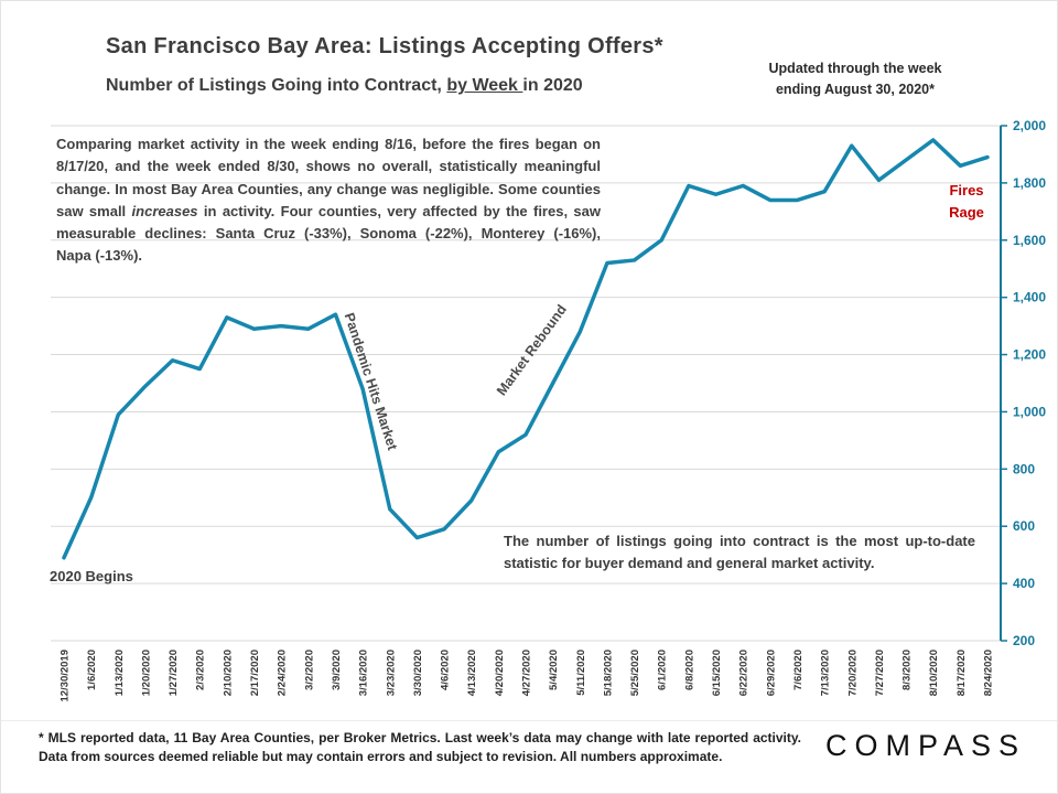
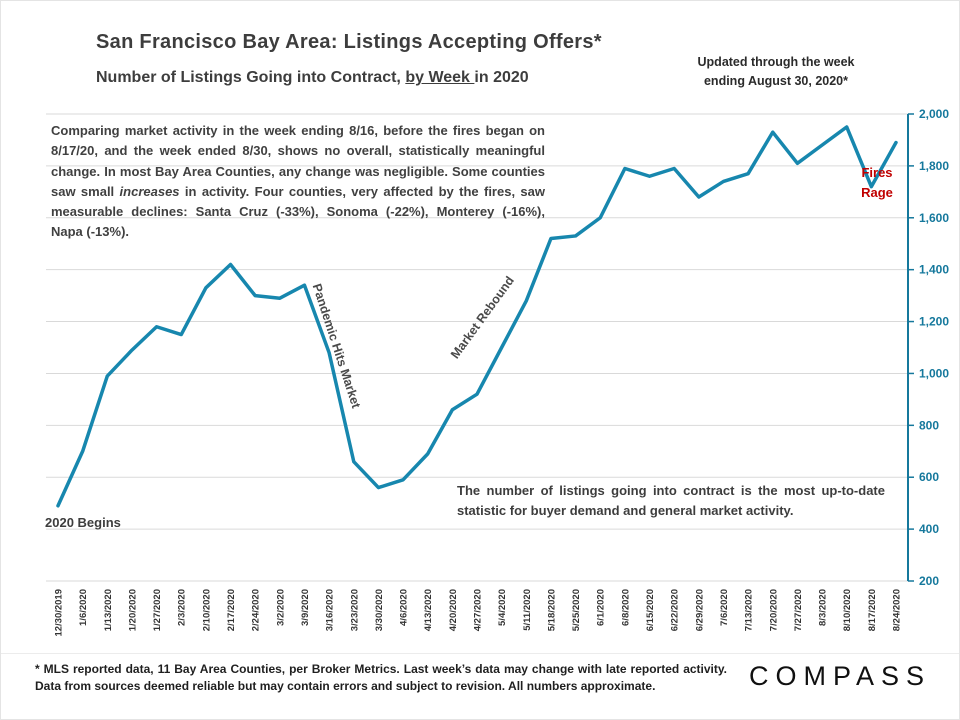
2/17/2020: 1290 -> 1420
6/29/2020: 1740 -> 1680
8/17/2020: 1860 -> 1720
